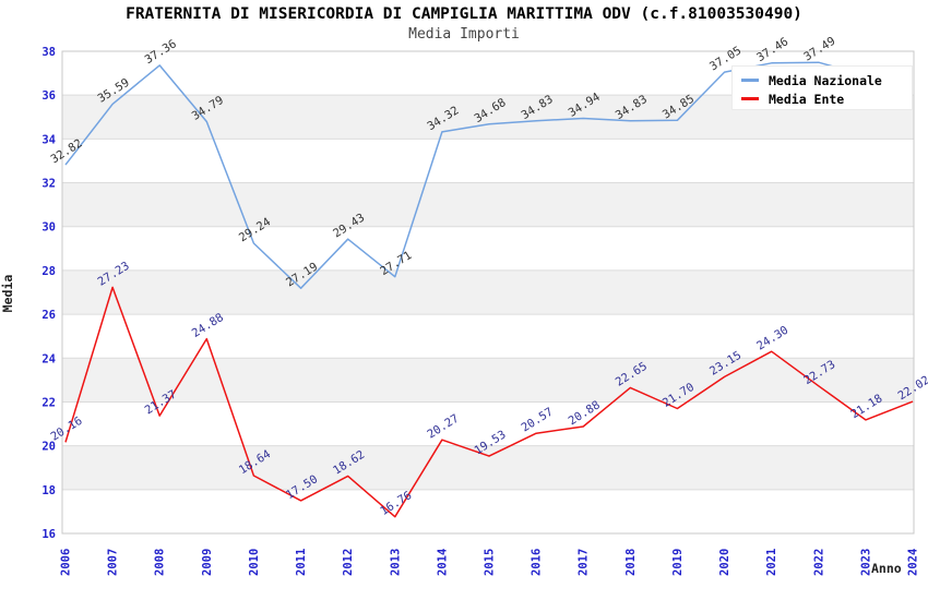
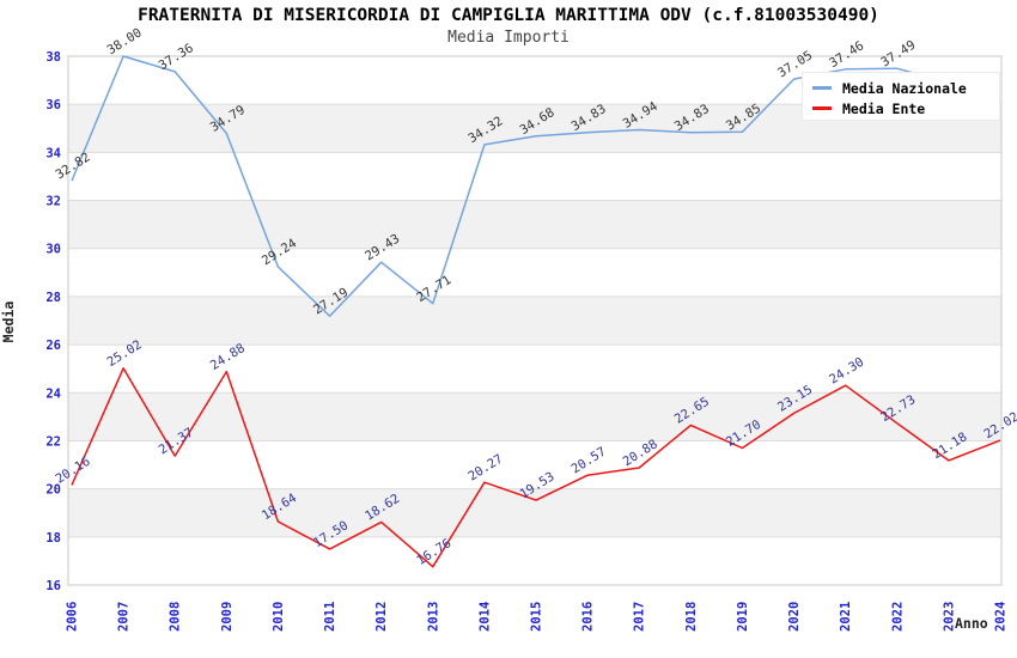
Media Nazionale/2007: 35.59 -> 38.00
Media Ente/2007: 27.23 -> 25.02
